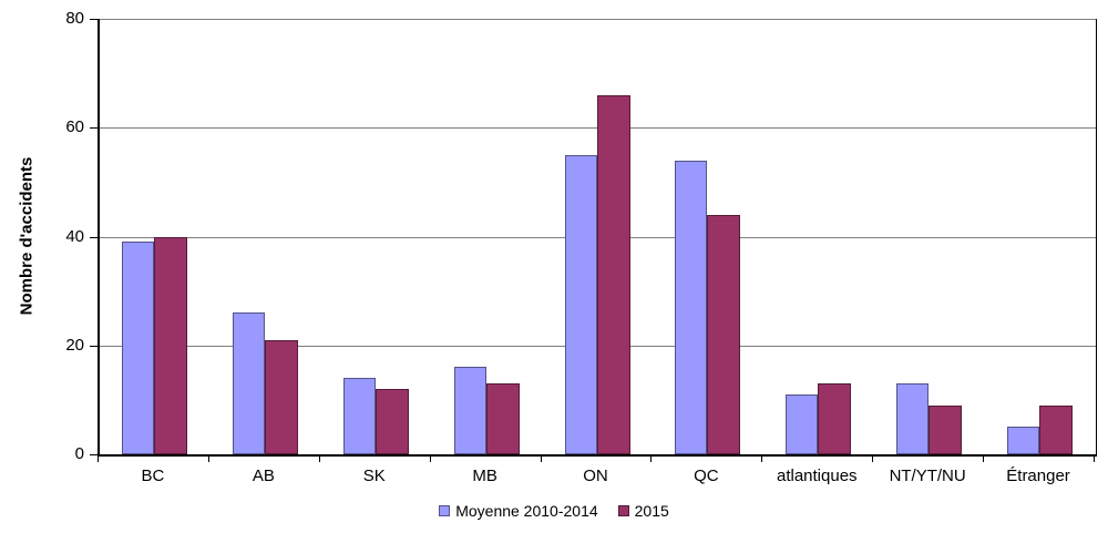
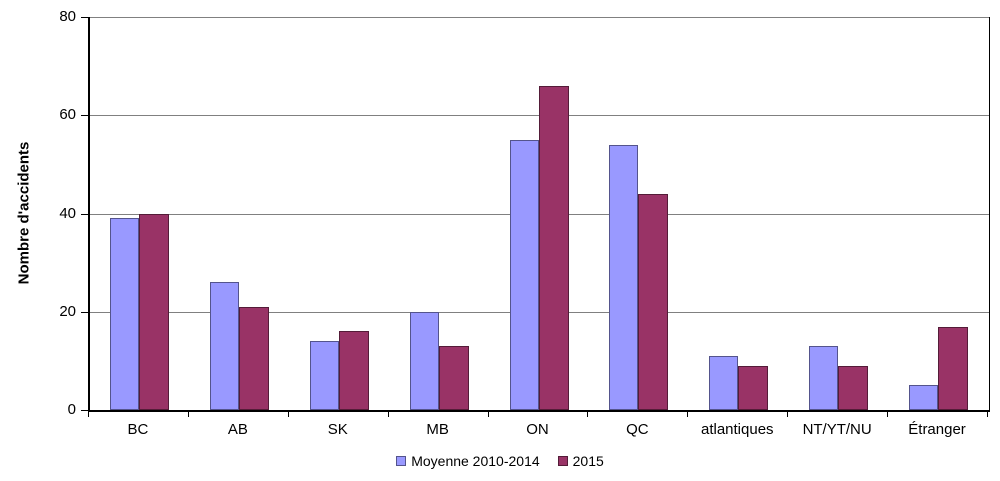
2015/SK: 12 -> 16
Moyenne 2010-2014/MB: 16 -> 20
2015/atlantiques: 13 -> 9
2015/Étranger: 9 -> 17
